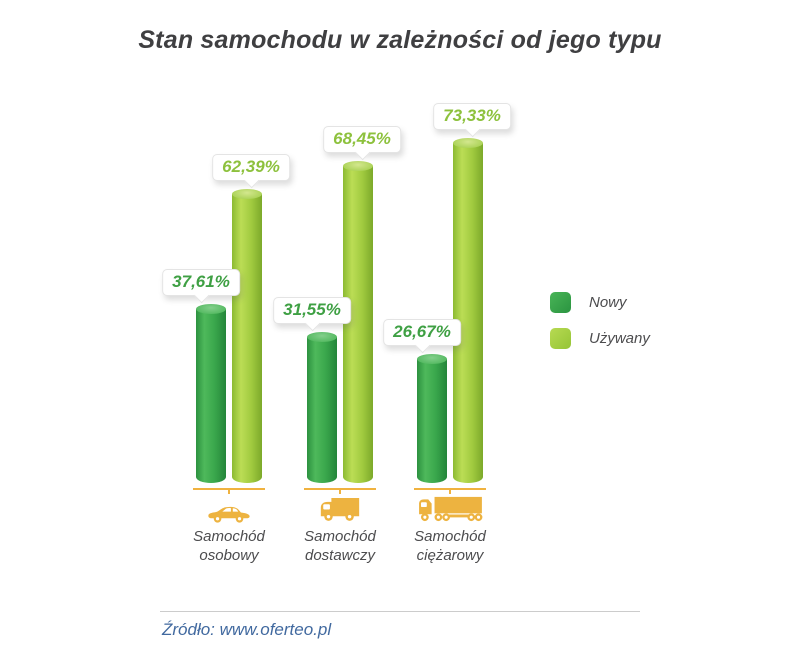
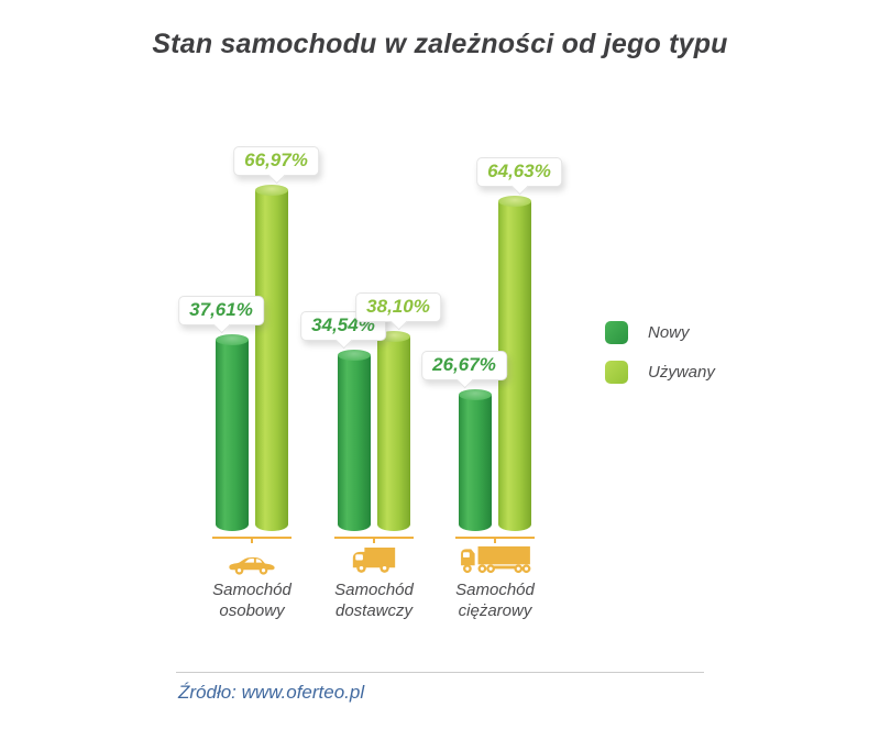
Używany/Samochód osobowy: 62,39% -> 66,97%
Nowy/Samochód dostawczy: 31,55% -> 34,54%
Używany/Samochód dostawczy: 68,45% -> 38,10%
Używany/Samochód ciężarowy: 73,33% -> 64,63%
